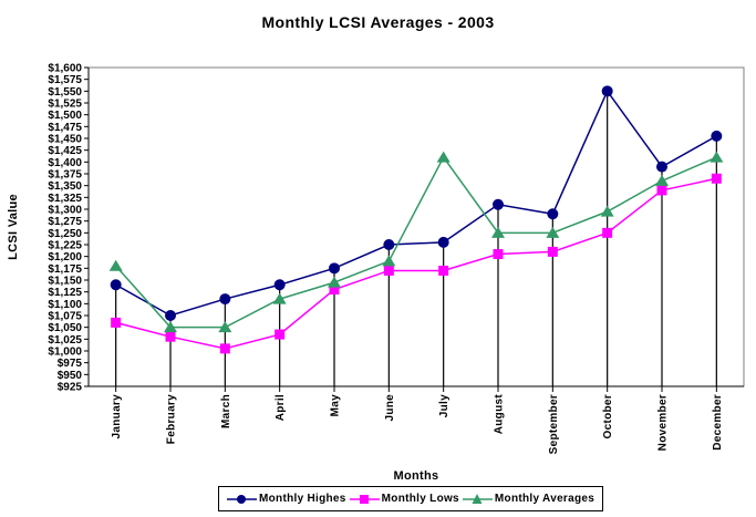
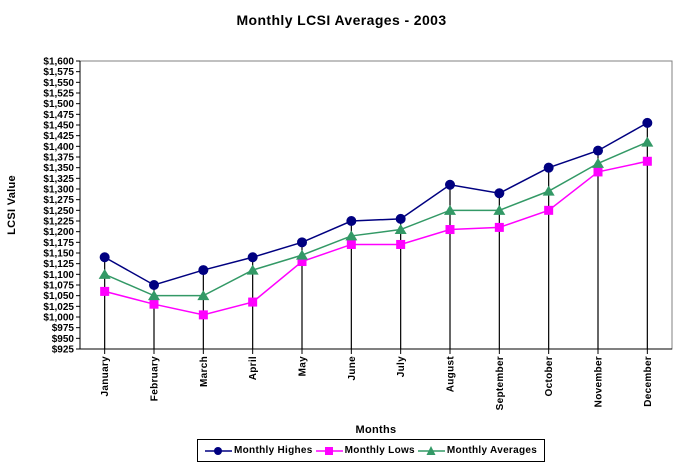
Monthly Averages/January: $1180 -> $1100
Monthly Averages/July: $1410 -> $1200
Monthly Highes/October: $1550 -> $1350
